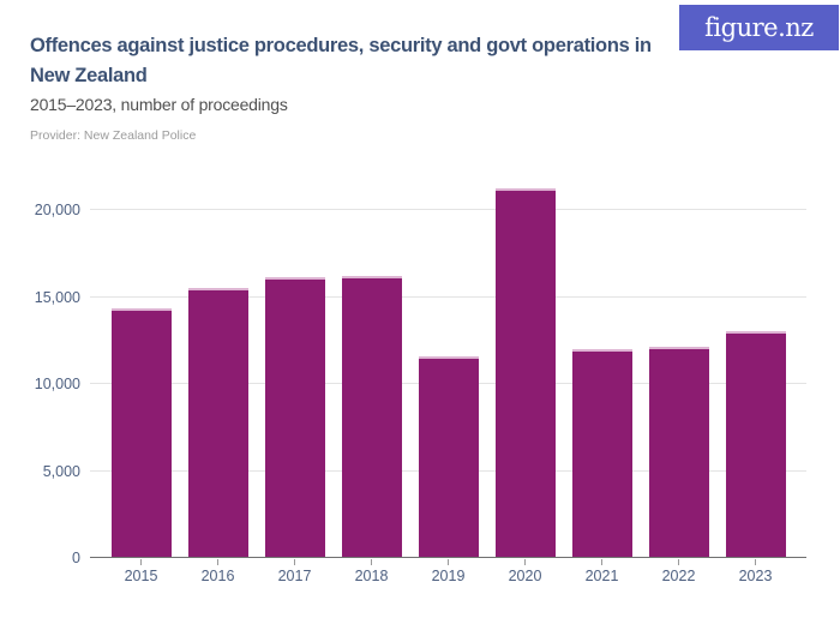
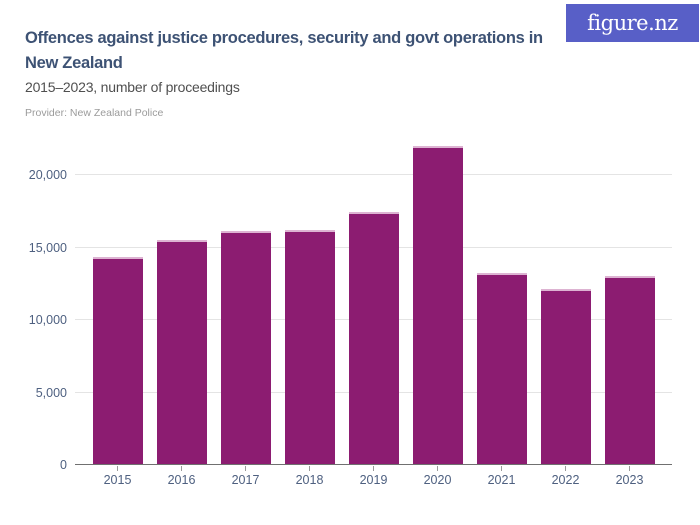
2019: 11500 -> 17400
2020: 21200 -> 21900
2021: 11900 -> 13200
